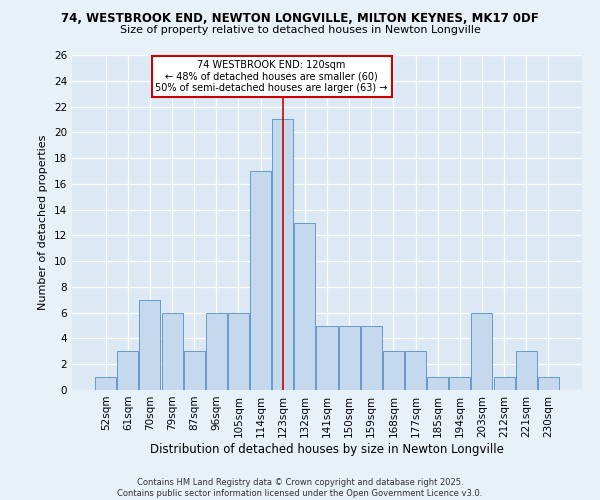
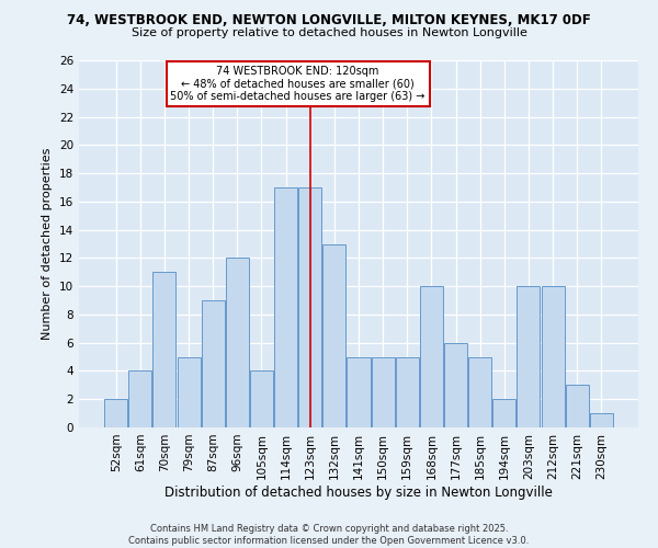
52sqm: 1 -> 2
61sqm: 3 -> 4
70sqm: 7 -> 11
79sqm: 6 -> 5
87sqm: 3 -> 9
96sqm: 6 -> 12
105sqm: 6 -> 4
123sqm: 21 -> 17
168sqm: 3 -> 10
177sqm: 3 -> 6
185sqm: 1 -> 5
194sqm: 1 -> 2
203sqm: 6 -> 10
212sqm: 1 -> 10
